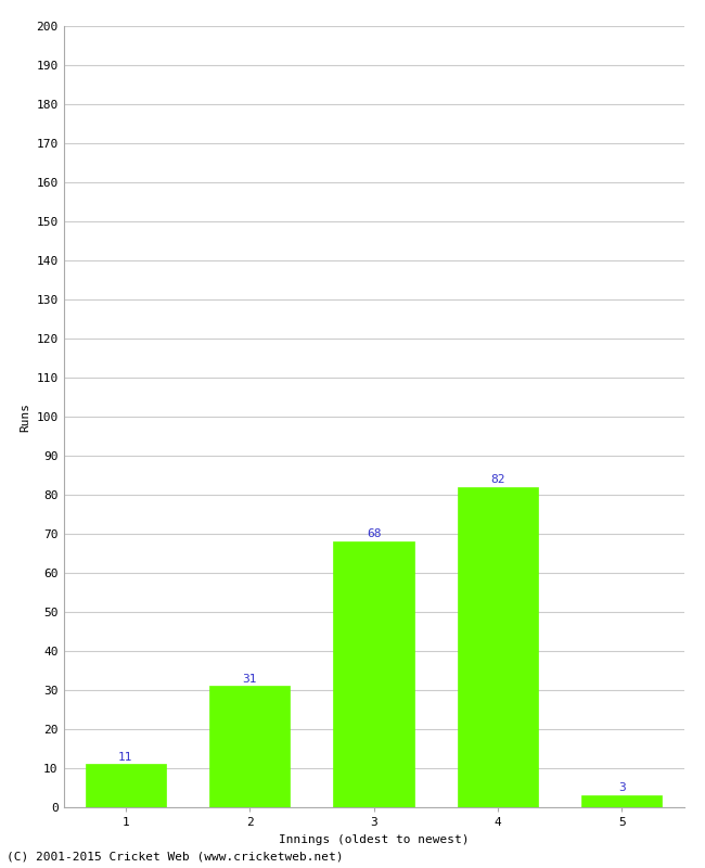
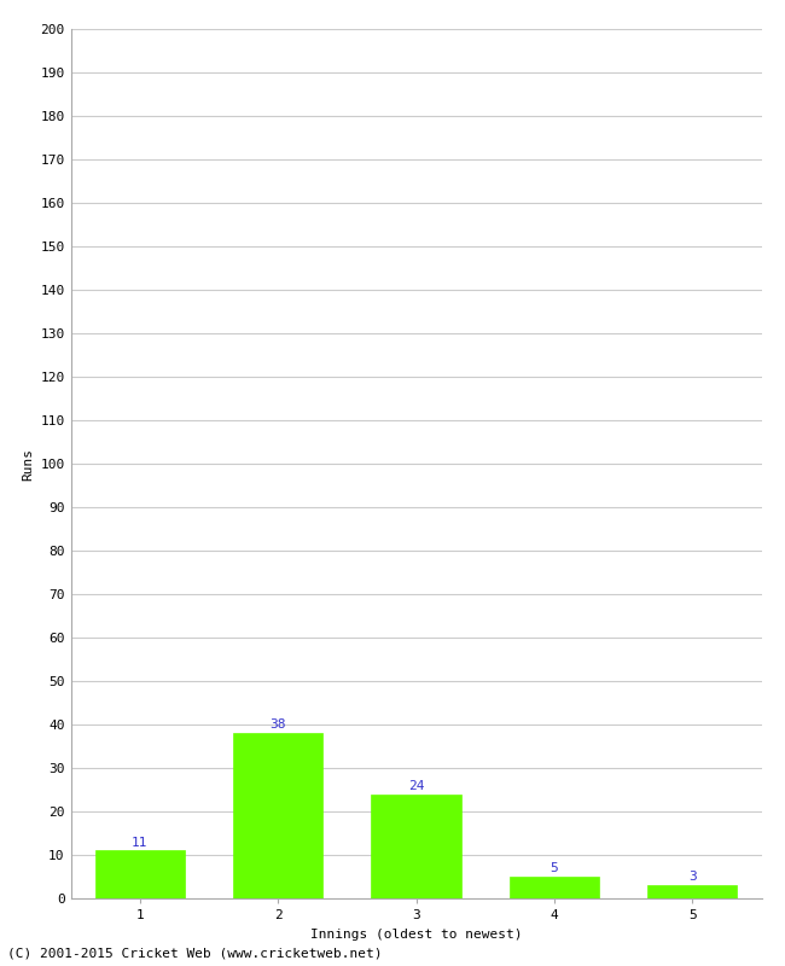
2: 31 -> 38
3: 68 -> 24
4: 82 -> 5
